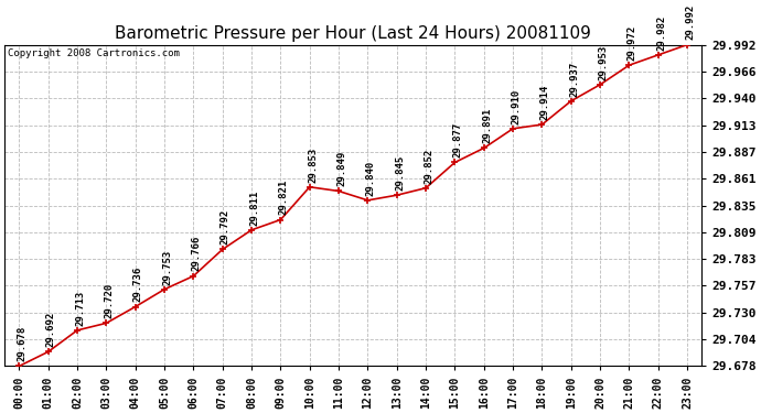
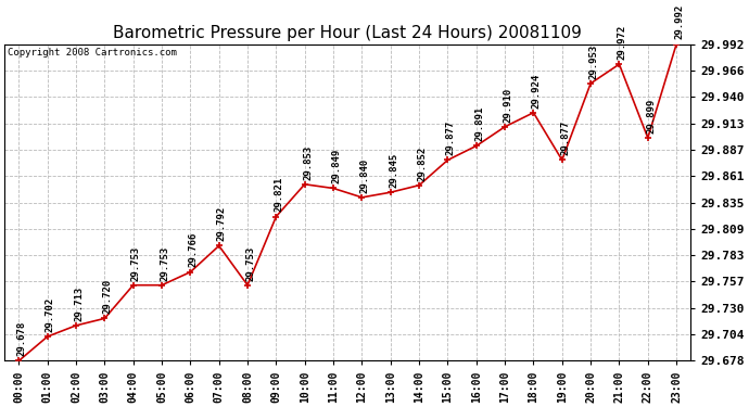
01:00: 29.692 -> 29.702
04:00: 29.736 -> 29.753
08:00: 29.811 -> 29.753
18:00: 29.914 -> 29.924
19:00: 29.937 -> 29.877
22:00: 29.982 -> 29.899
